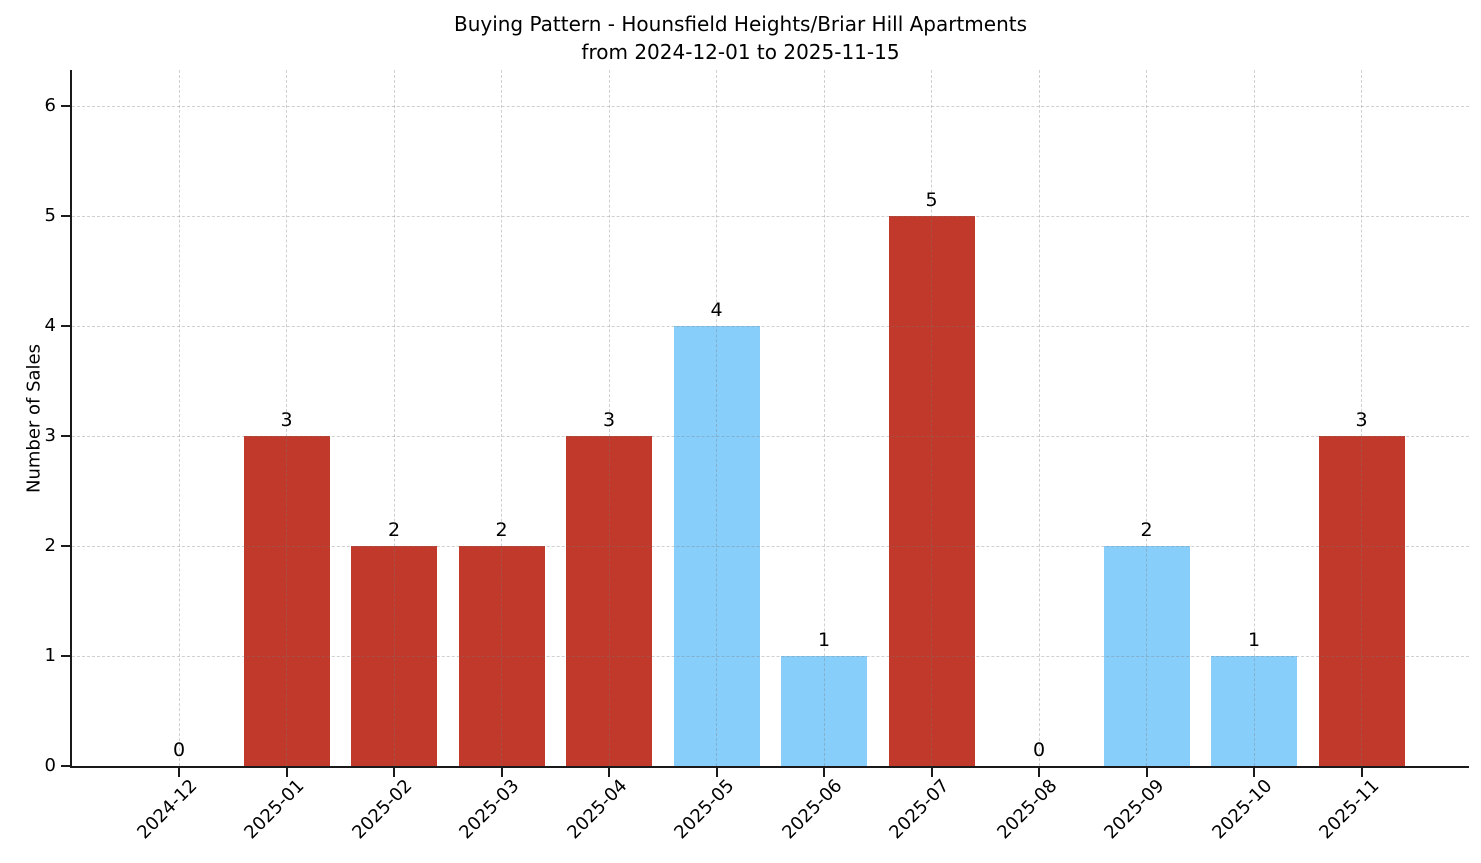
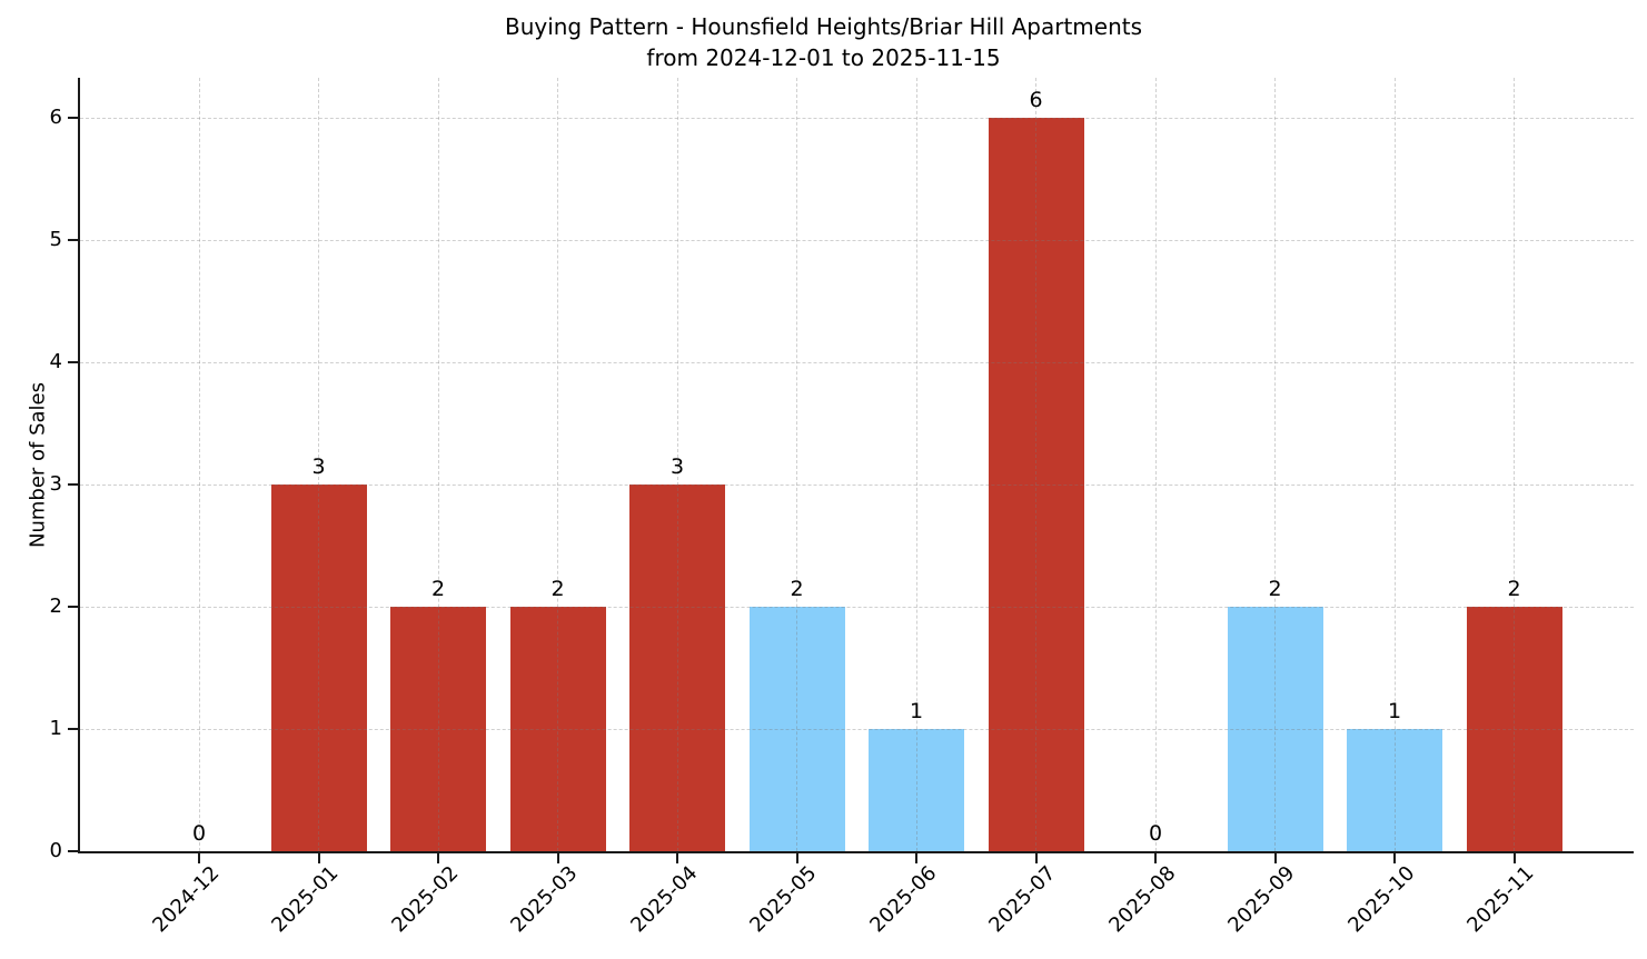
2025-05: 4 -> 2
2025-07: 5 -> 6
2025-11: 3 -> 2
